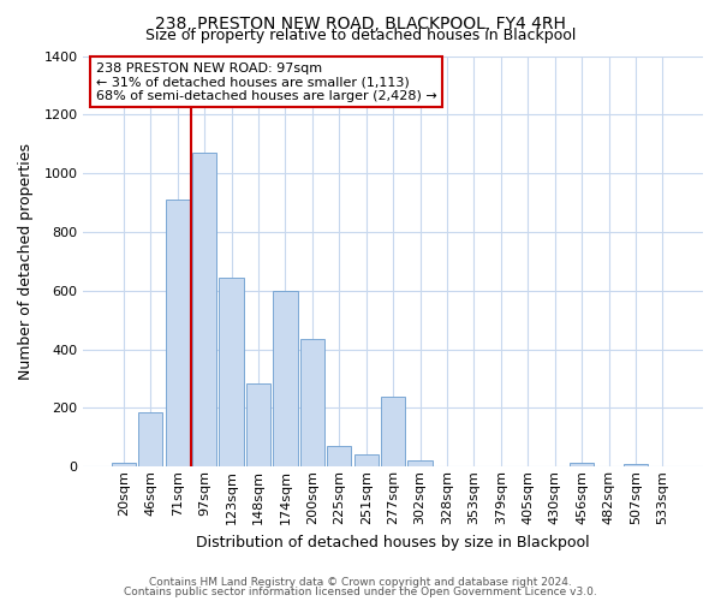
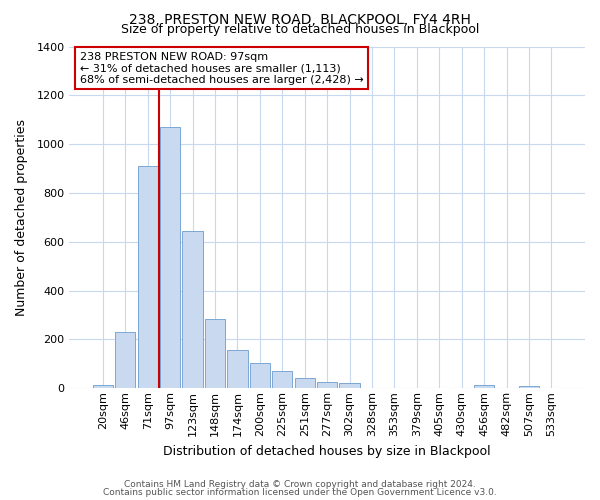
46sqm: 185 -> 230
174sqm: 600 -> 158
200sqm: 435 -> 105
277sqm: 240 -> 25
